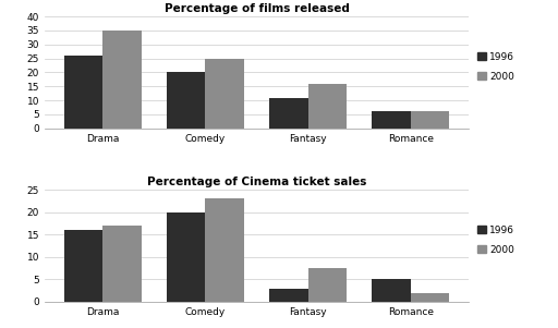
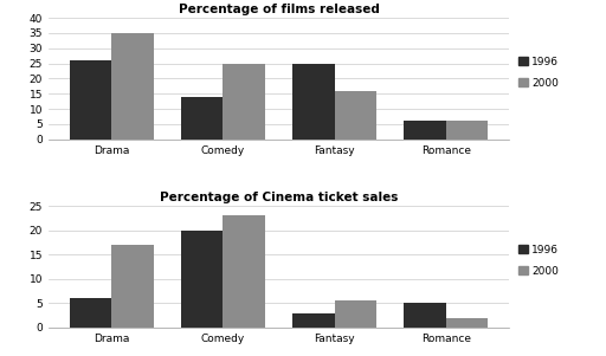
Percentage of films released/1996/Comedy: 20 -> 14
Percentage of films released/1996/Fantasy: 11 -> 25
Percentage of Cinema ticket sales/1996/Drama: 16 -> 6
Percentage of Cinema ticket sales/2000/Fantasy: 7.5 -> 5.5
